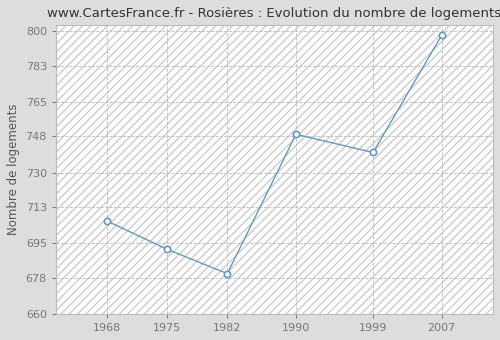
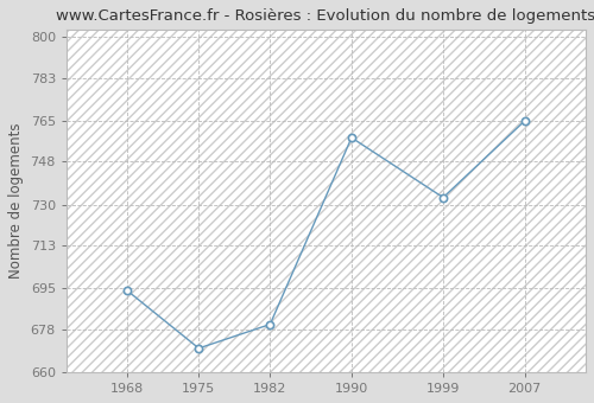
1968: 706 -> 694
1975: 692 -> 670
1990: 749 -> 758
1999: 740 -> 733
2007: 798 -> 765
